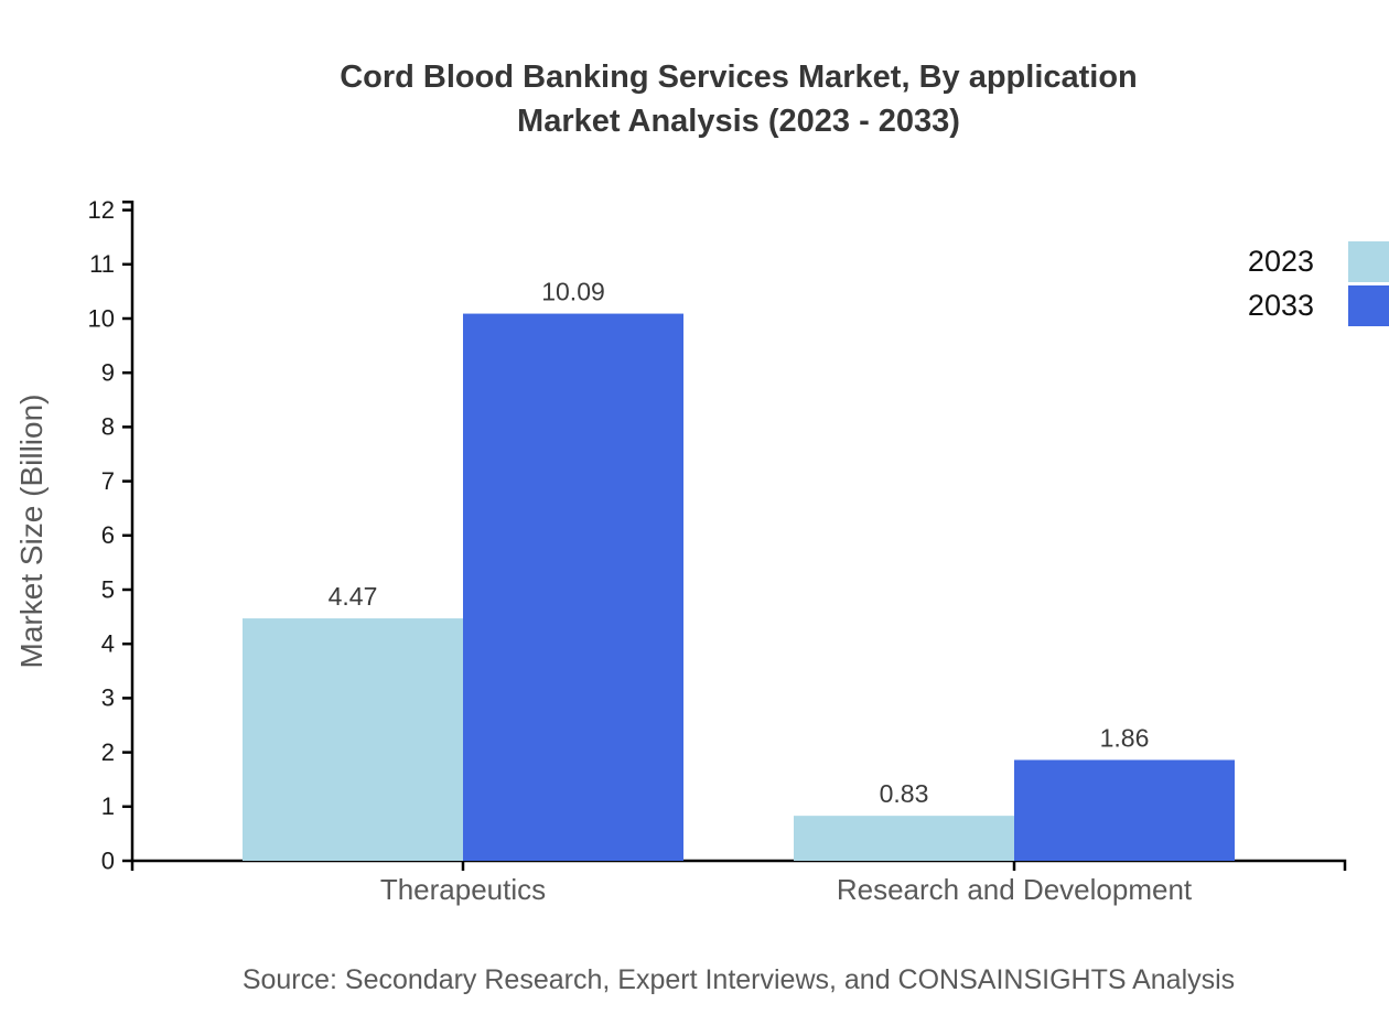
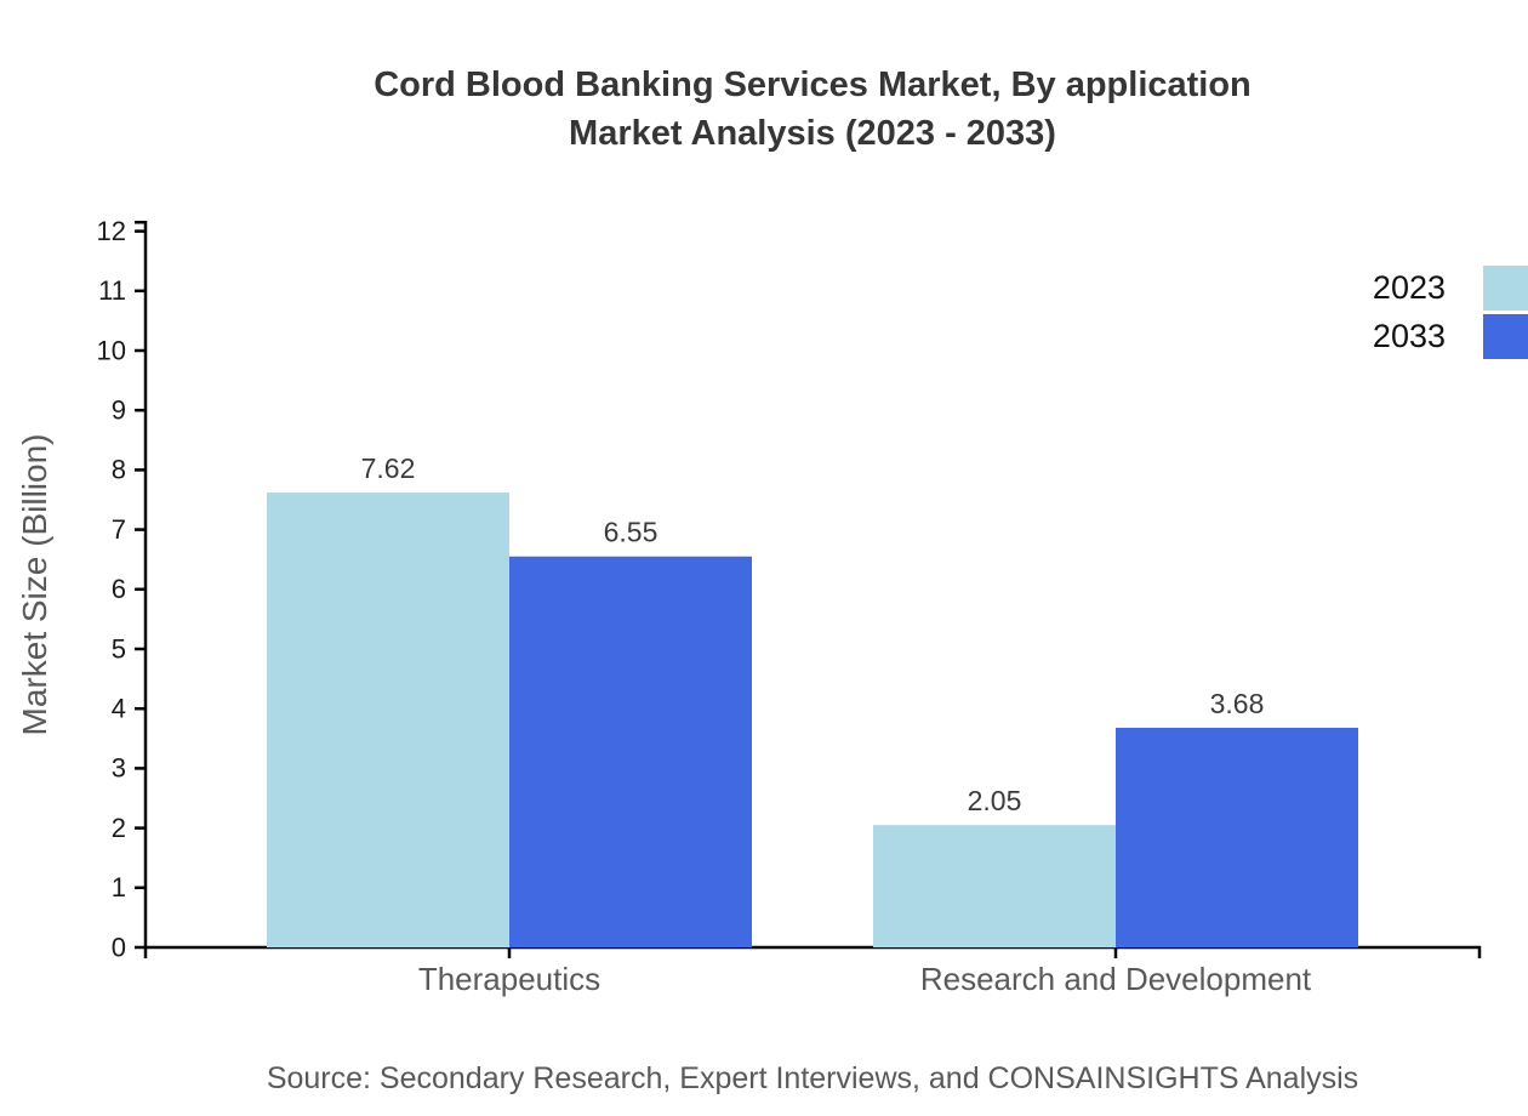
2023/Therapeutics: 4.47 -> 7.62
2033/Therapeutics: 10.09 -> 6.55
2023/Research and Development: 0.83 -> 2.05
2033/Research and Development: 1.86 -> 3.68
